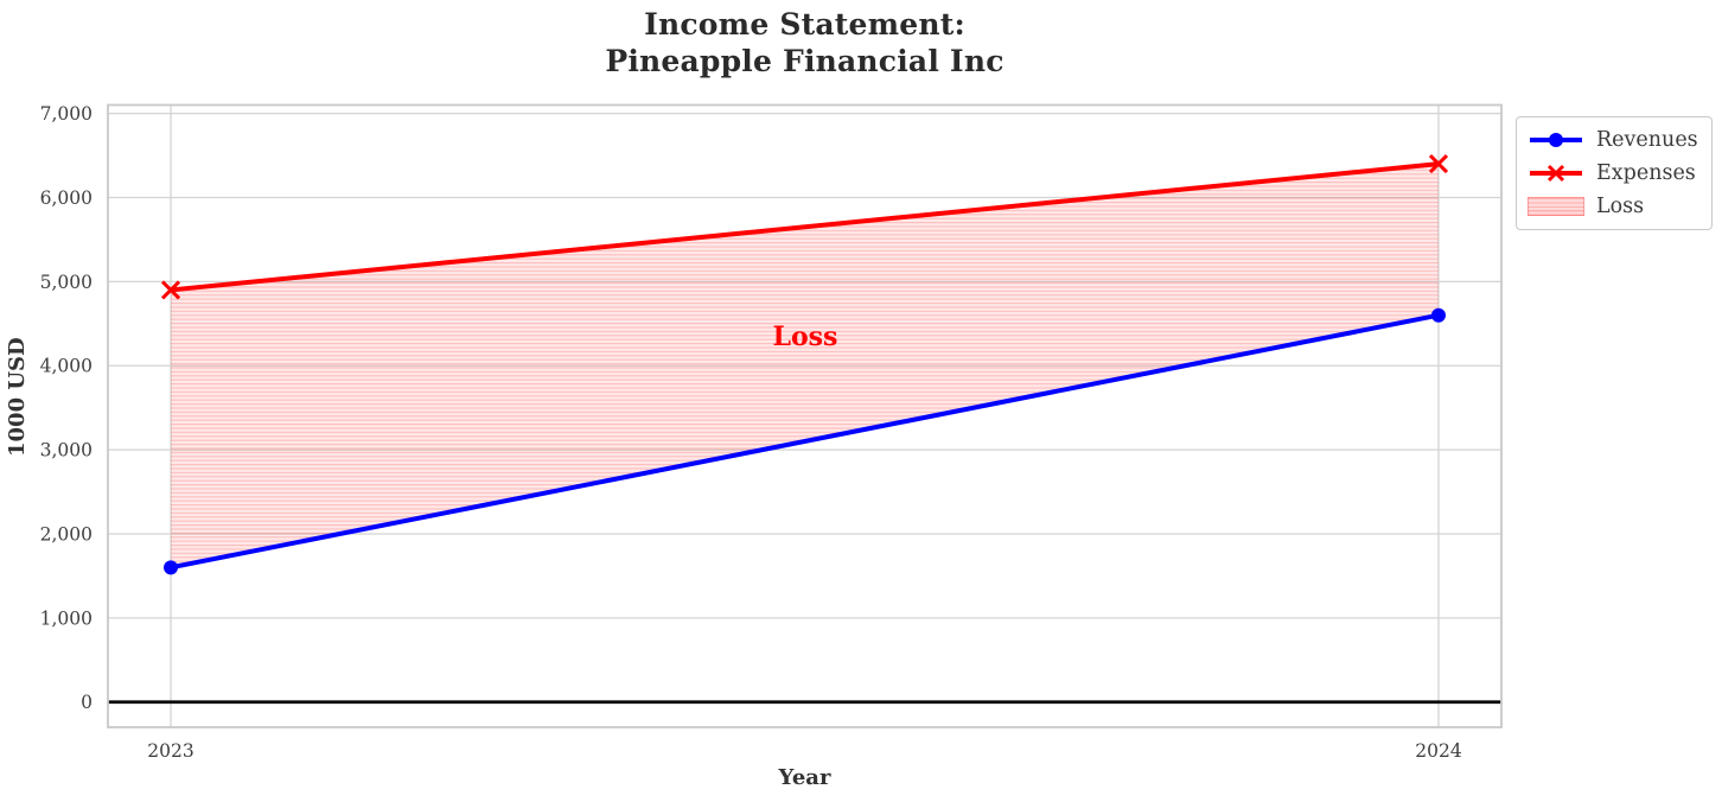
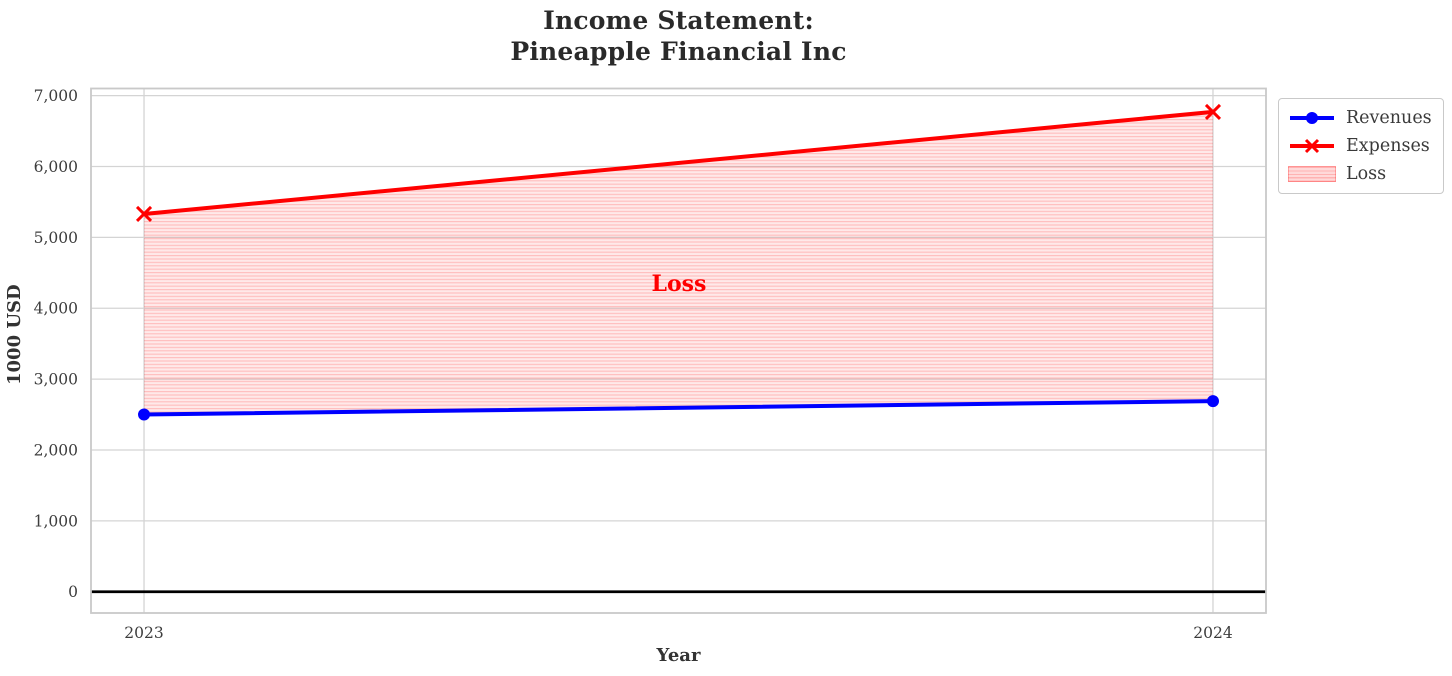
Revenues/2023: 1600 -> 2500
Expenses/2023: 4900 -> 5300
Revenues/2024: 4600 -> 2700
Expenses/2024: 6400 -> 6800
